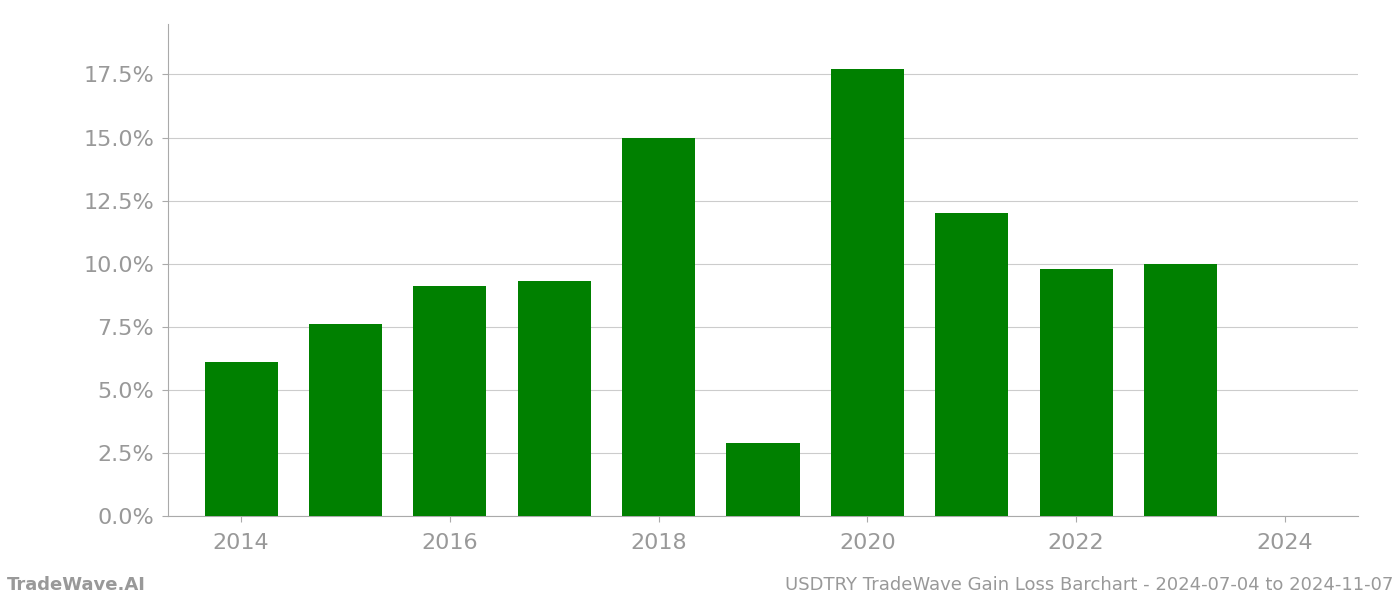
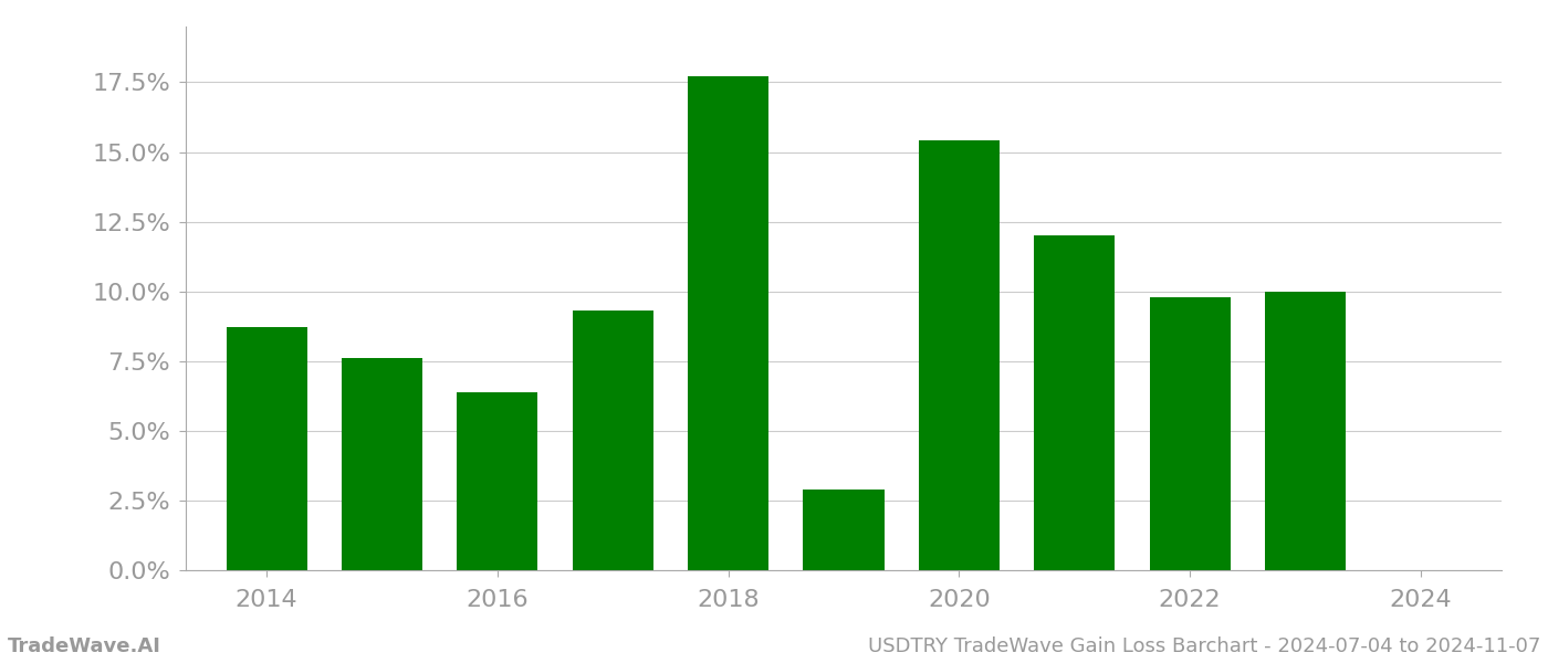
2014: 6.1% -> 8.7%
2016: 9.1% -> 6.4%
2018: 15.0% -> 17.7%
2020: 17.7% -> 15.4%
